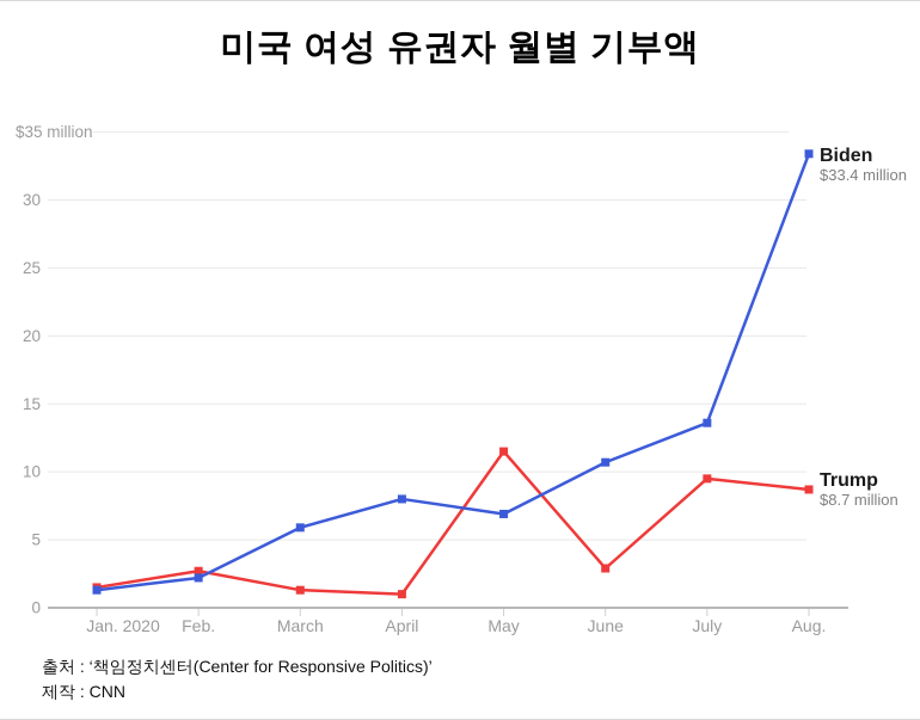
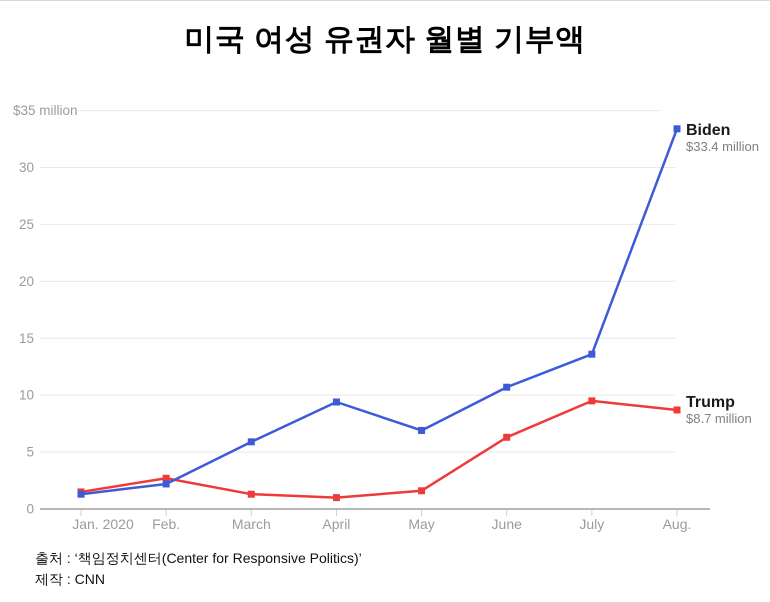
Biden/April: 8.0 -> 9.4
Trump/May: 11.5 -> 1.6
Trump/June: 2.9 -> 6.3
